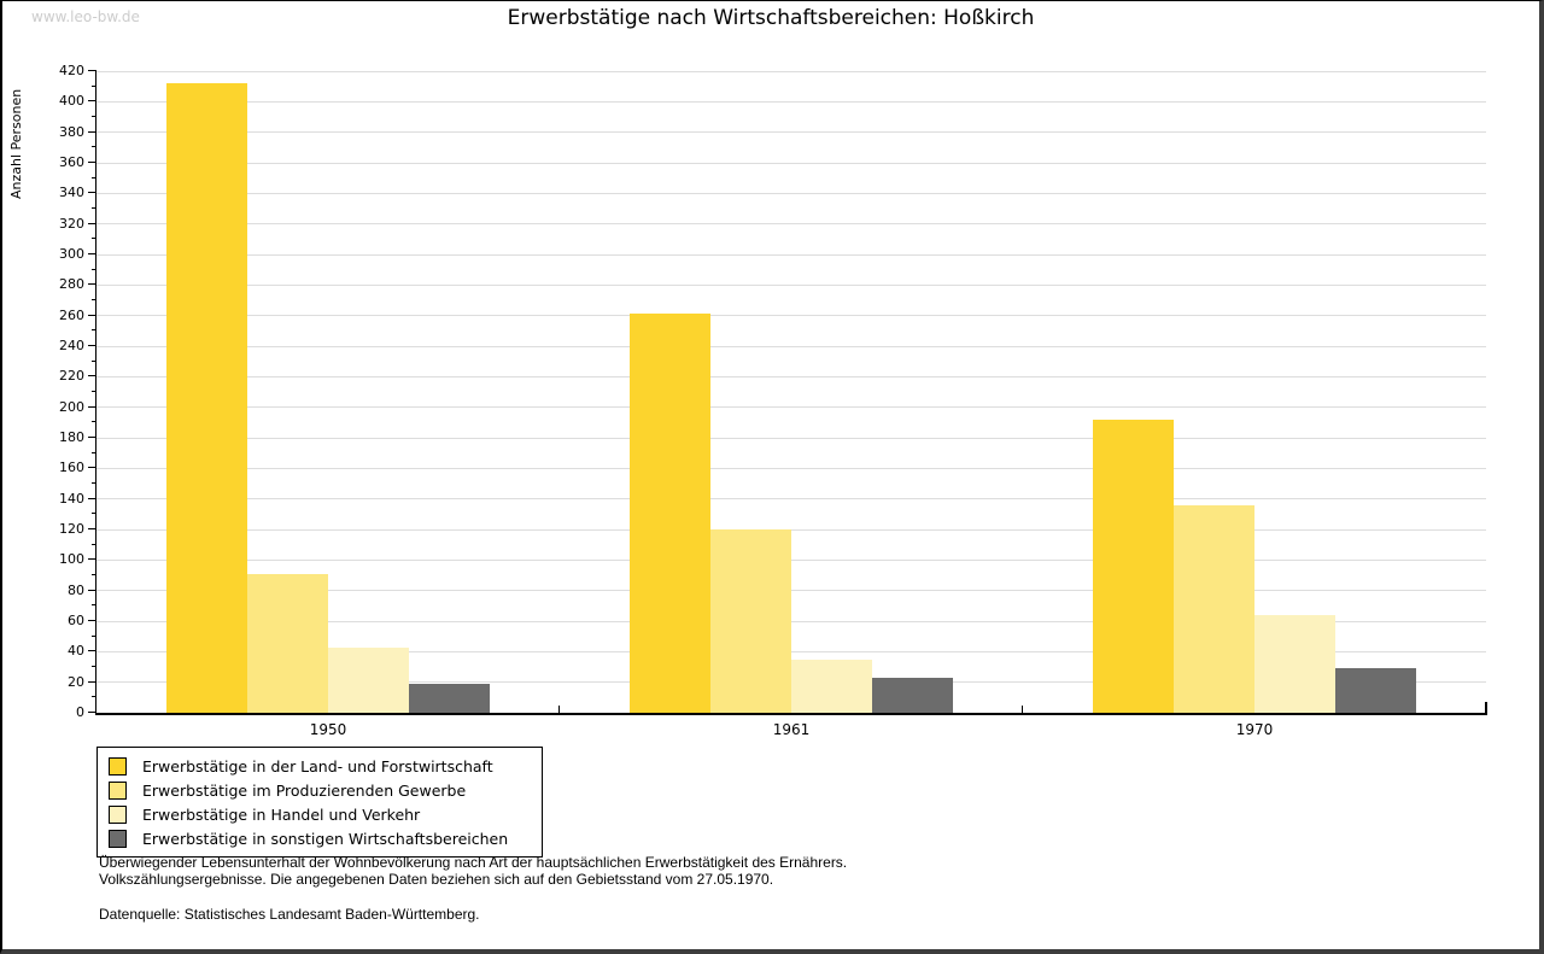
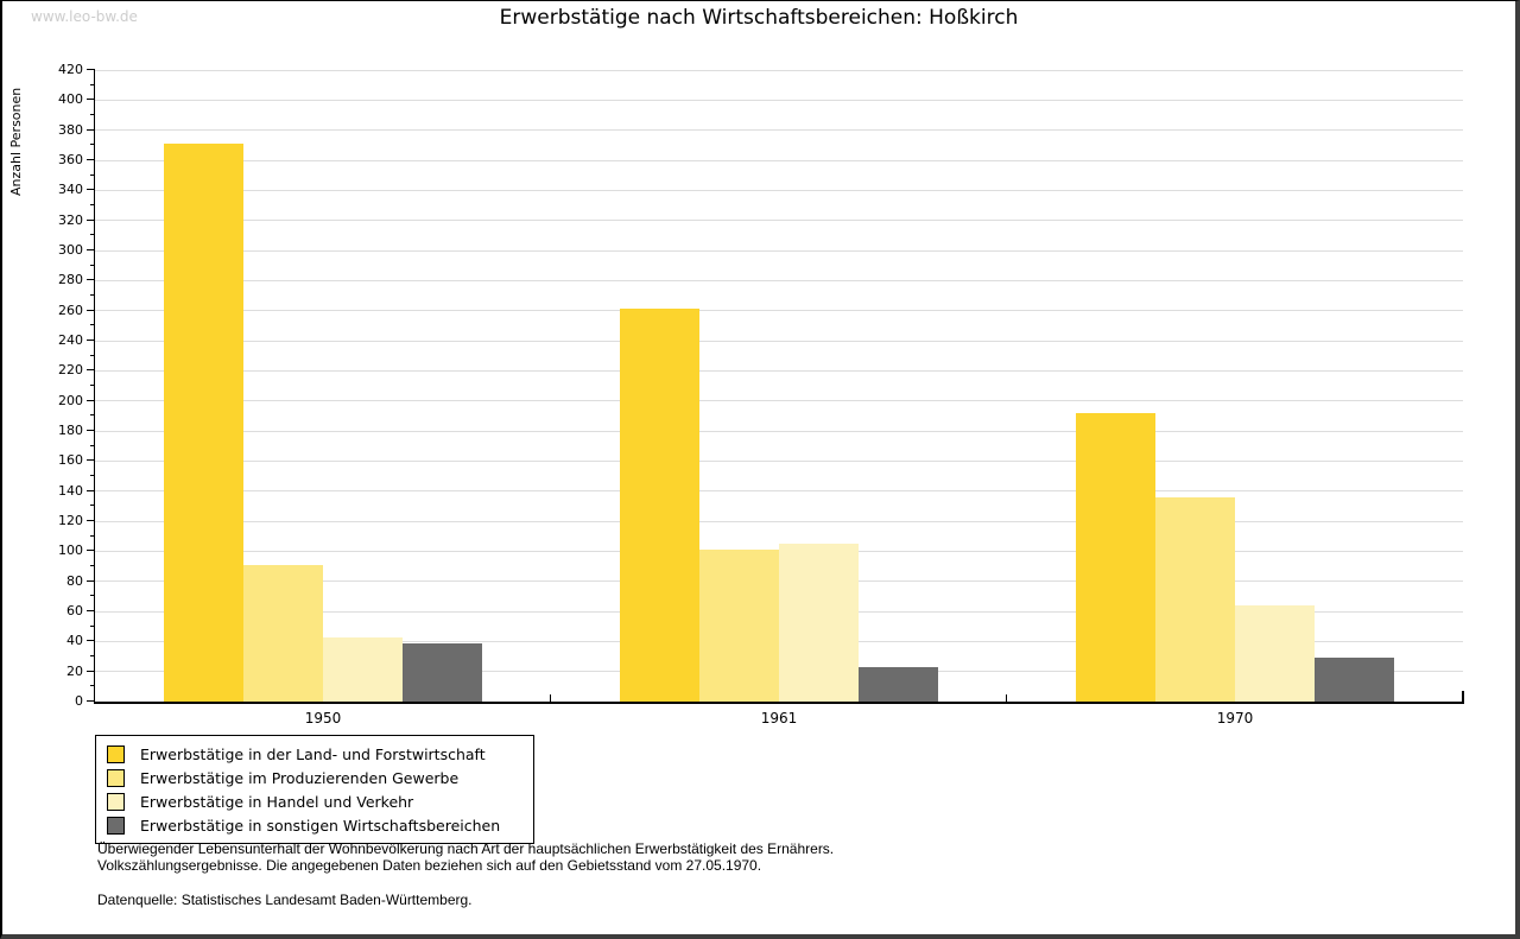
Erwerbstätige in der Land- und Forstwirtschaft/1950: 412 -> 371
Erwerbstätige in sonstigen Wirtschaftsbereichen/1950: 19 -> 39
Erwerbstätige im Produzierenden Gewerbe/1961: 120 -> 101
Erwerbstätige in Handel und Verkehr/1961: 35 -> 105
